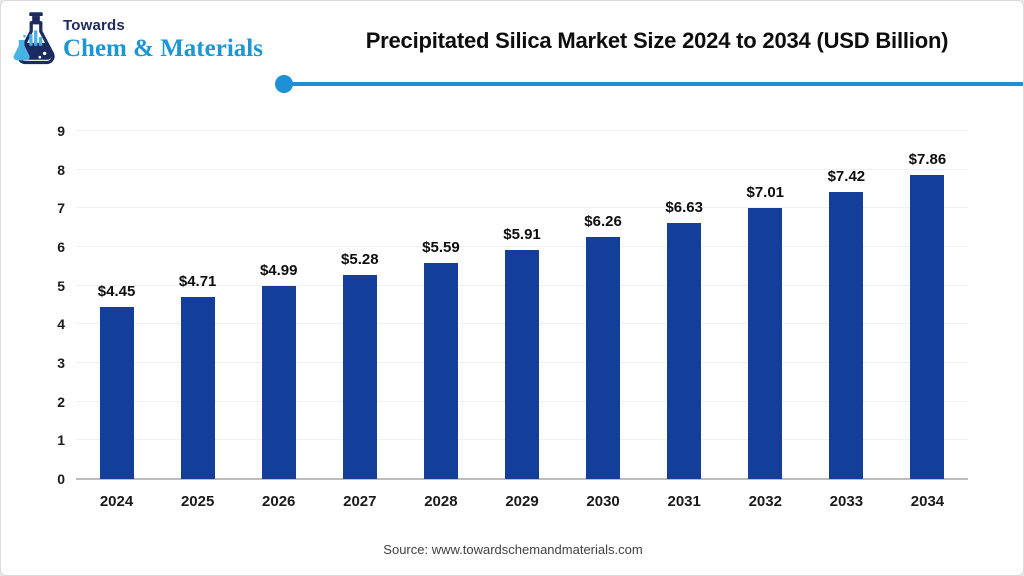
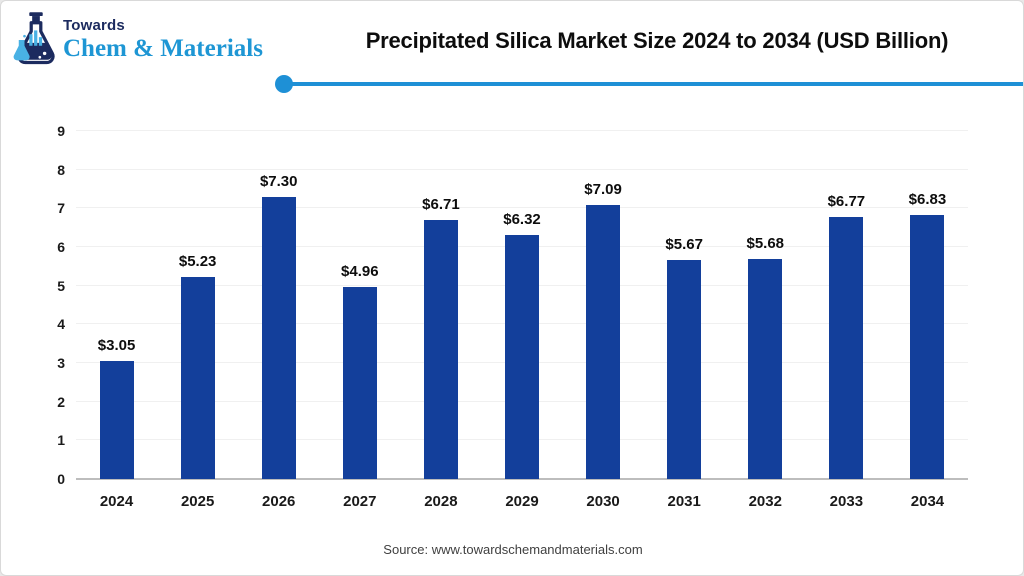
2024: $4.45 -> $3.05
2025: $4.71 -> $5.23
2026: $4.99 -> $7.30
2027: $5.28 -> $4.96
2028: $5.59 -> $6.71
2029: $5.91 -> $6.32
2030: $6.26 -> $7.09
2031: $6.63 -> $5.67
2032: $7.01 -> $5.68
2033: $7.42 -> $6.77
2034: $7.86 -> $6.83
